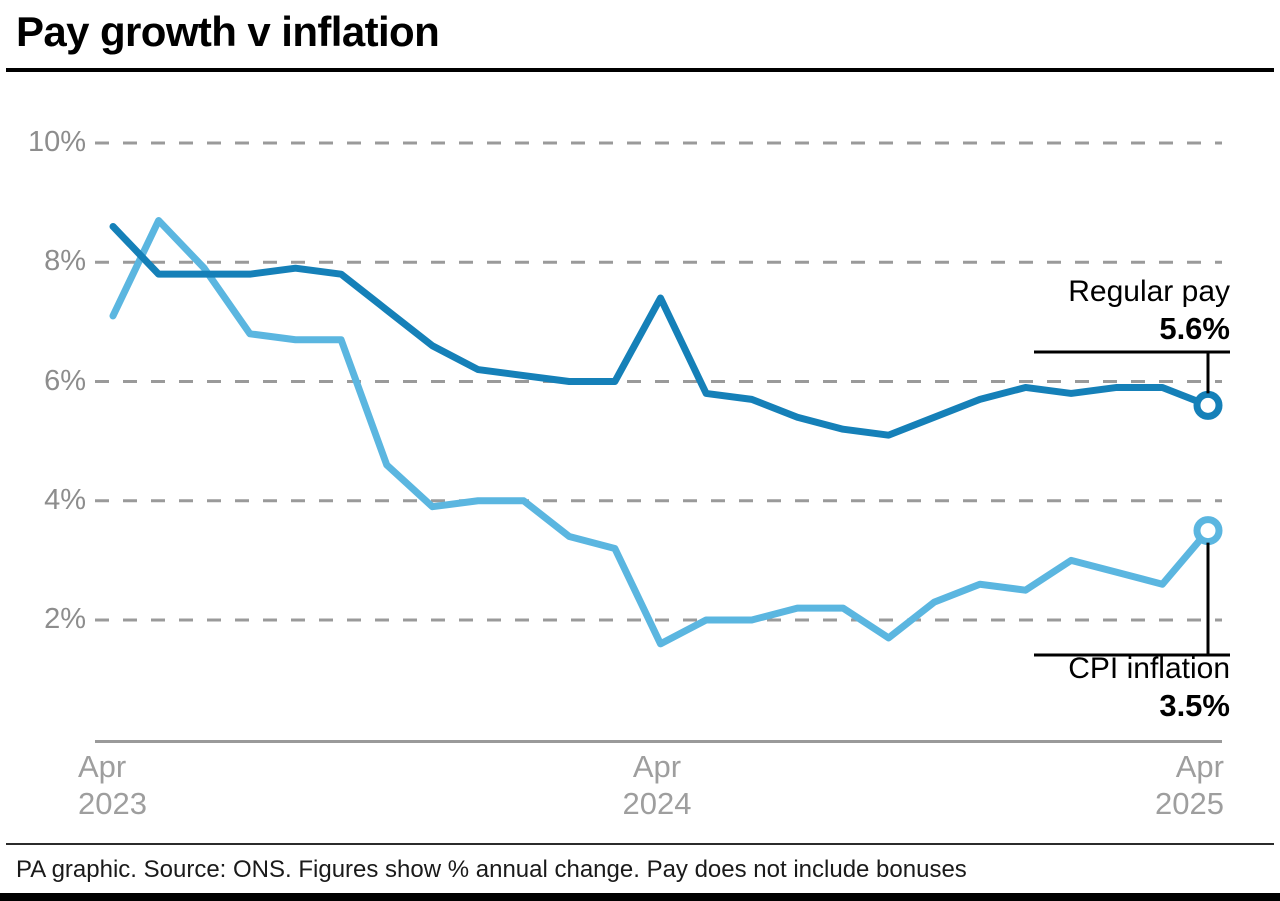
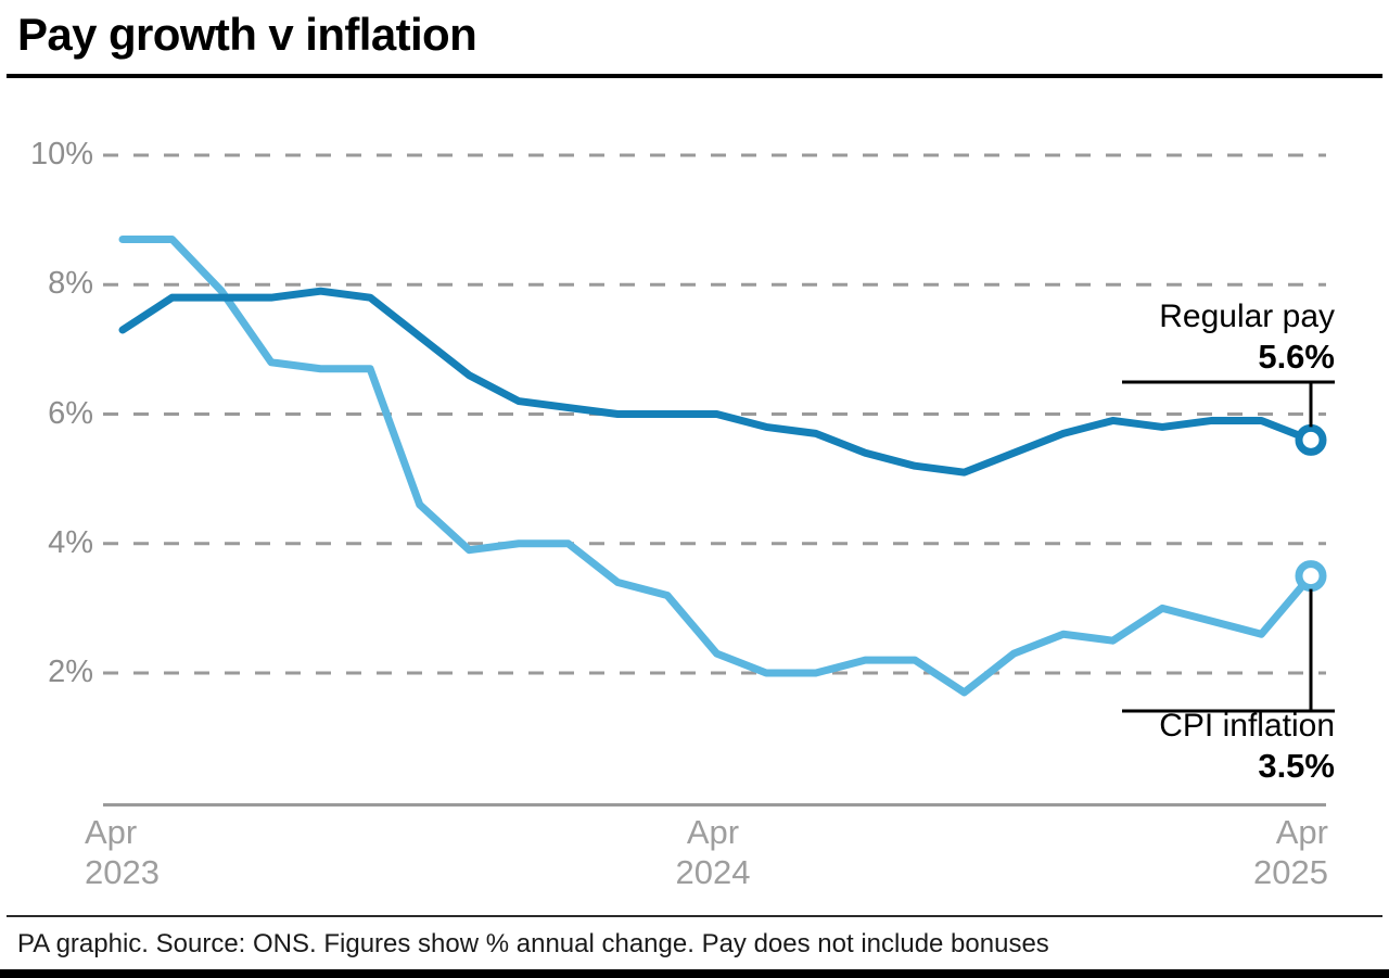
Regular pay/Apr 2023: 8.6% -> 7.3%
CPI inflation/Apr 2023: 7.1% -> 8.7%
Regular pay/Apr 2024: 7.4% -> 6.0%
CPI inflation/Apr 2024: 1.6% -> 2.3%
